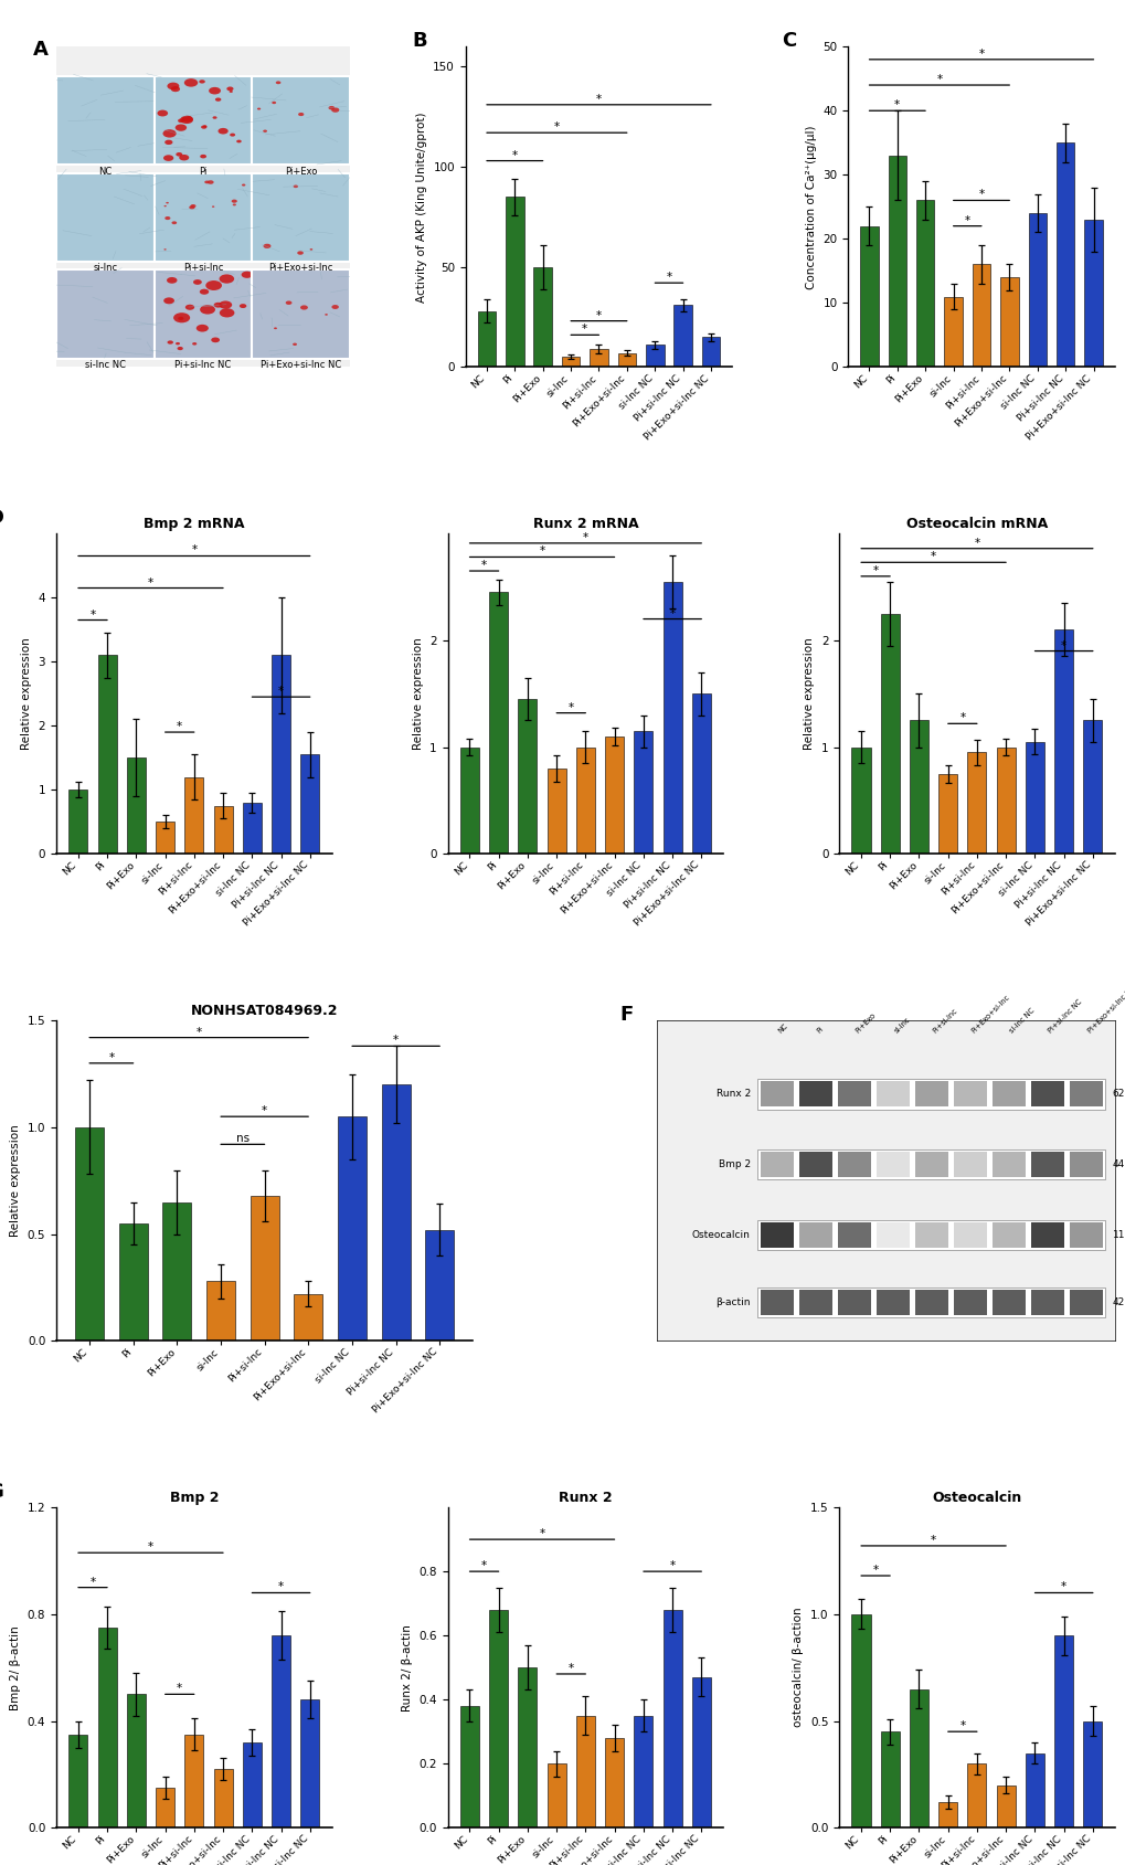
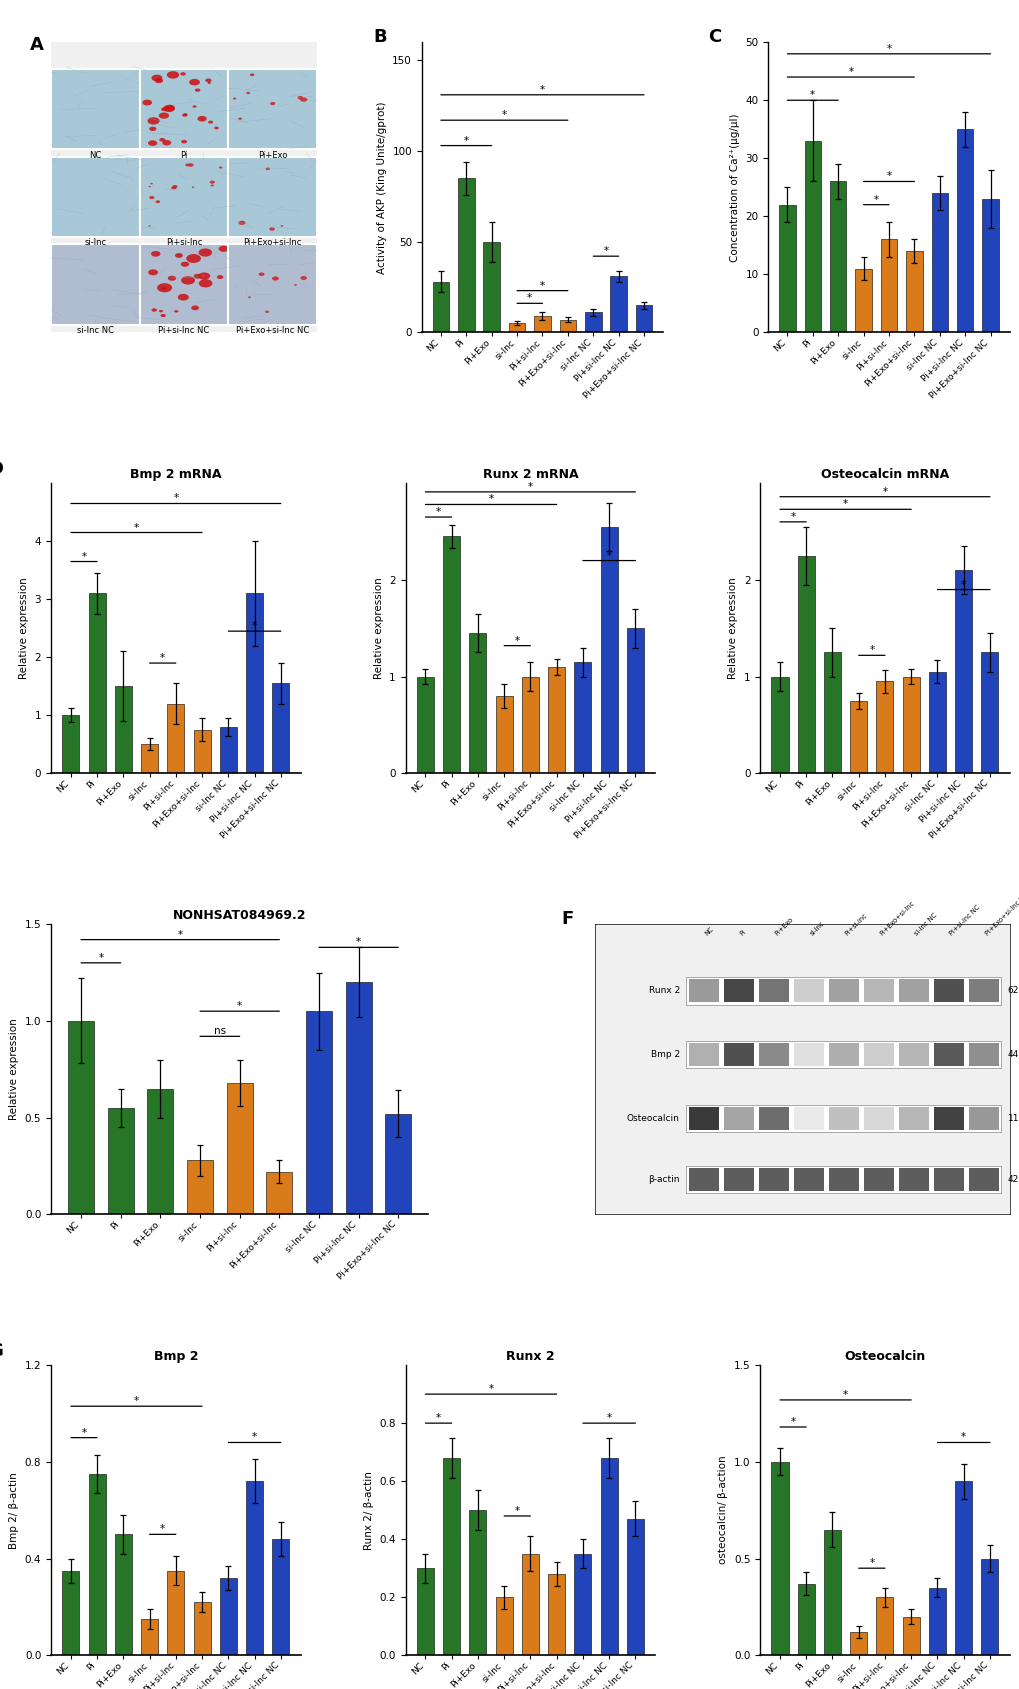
Runx 2/NC: 0.38 -> 0.30
Osteocalcin/Pi: 0.45 -> 0.37
